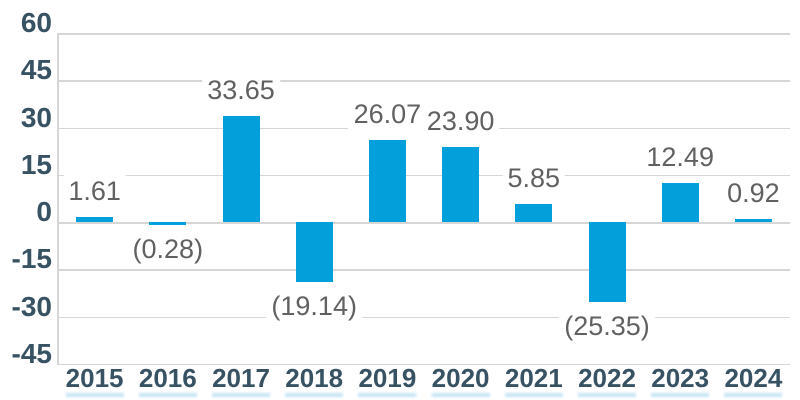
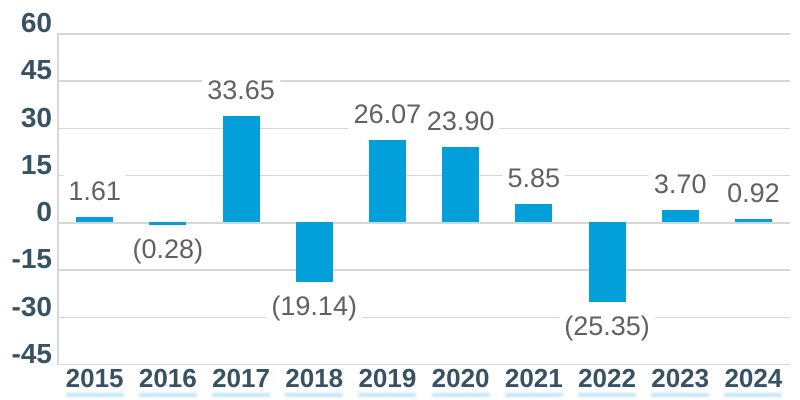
2023: 12.49 -> 3.70
